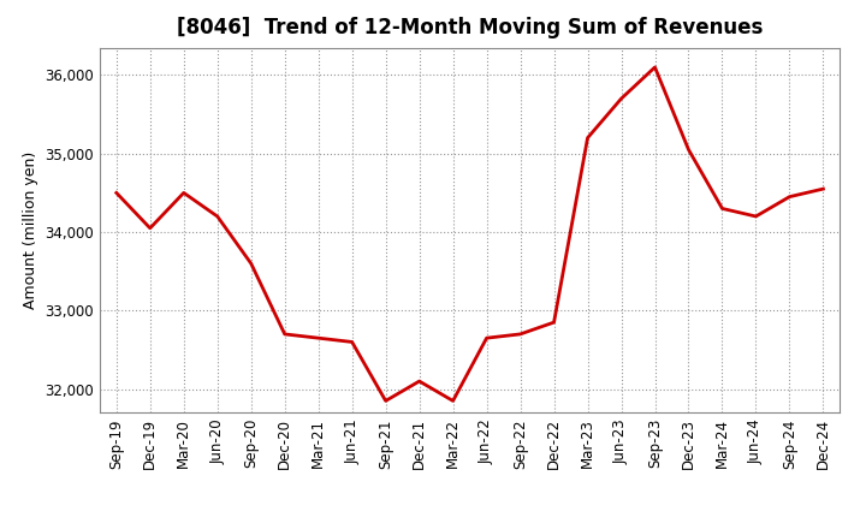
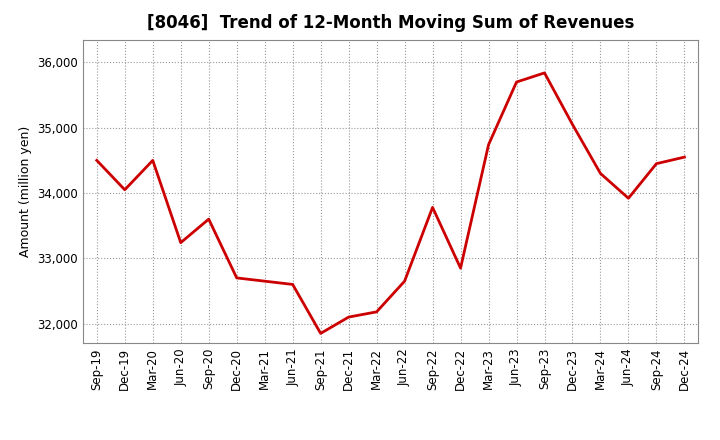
Jun-20: 34,200 -> 33,240
Mar-22: 31,850 -> 32,180
Sep-22: 32,700 -> 33,780
Mar-23: 35,200 -> 34,740
Sep-23: 36,100 -> 35,840
Jun-24: 34,200 -> 33,920
